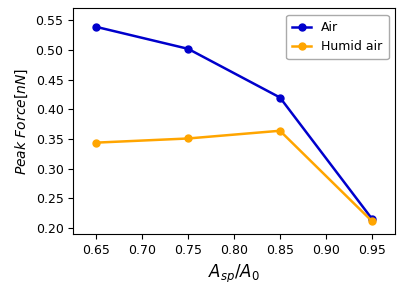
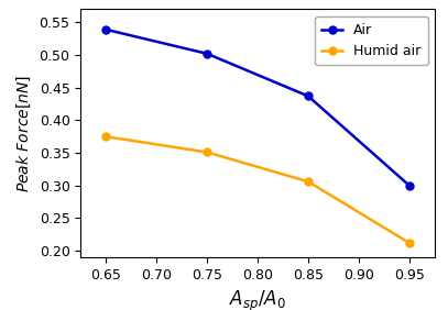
Humid air/0.65: 0.344 -> 0.375
Air/0.85: 0.420 -> 0.437
Humid air/0.85: 0.364 -> 0.306
Air/0.95: 0.216 -> 0.300
